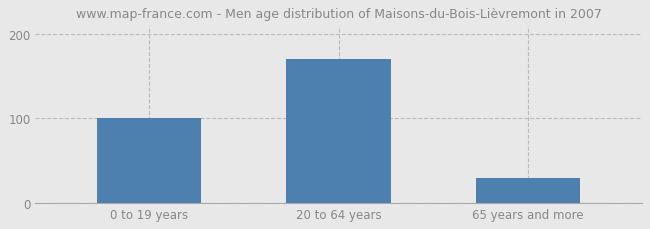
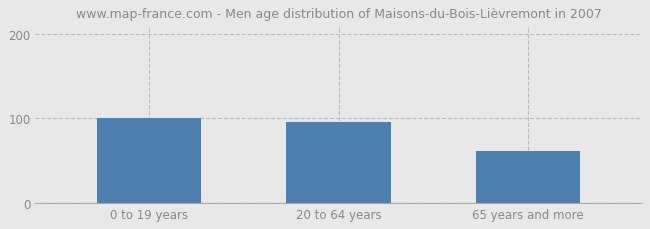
20 to 64 years: 170 -> 96
65 years and more: 30 -> 62
